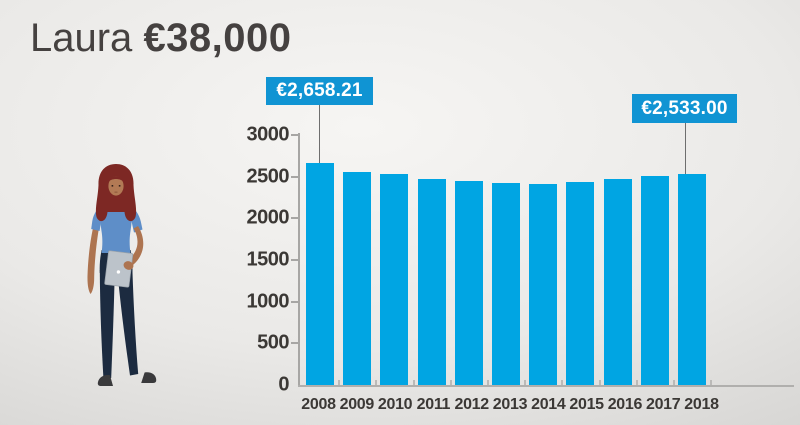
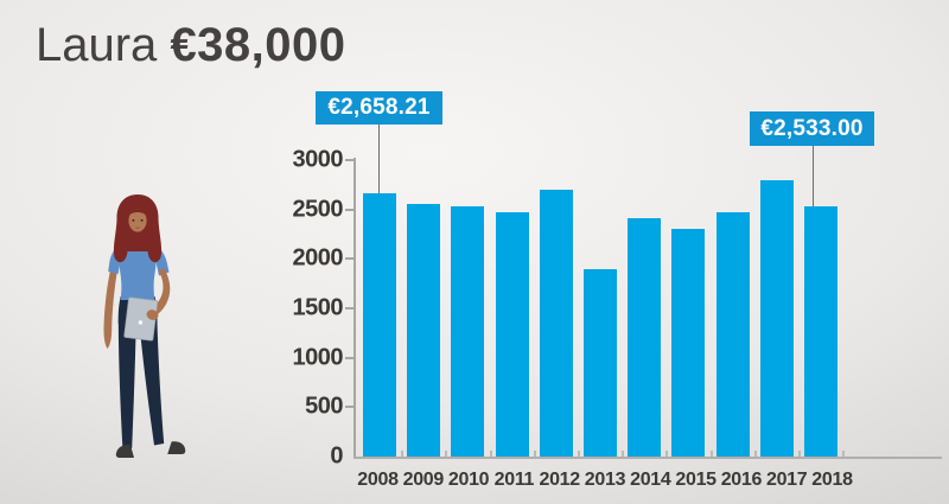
2012: 2400 -> 2700
2013: 2400 -> 1900
2015: 2400 -> 2300
2017: 2500 -> 2800
